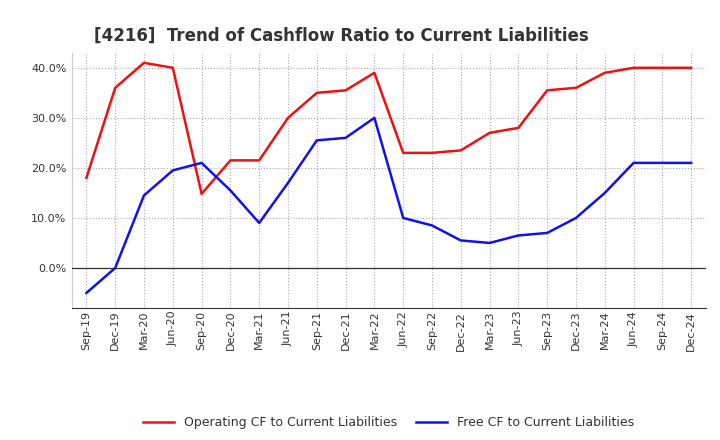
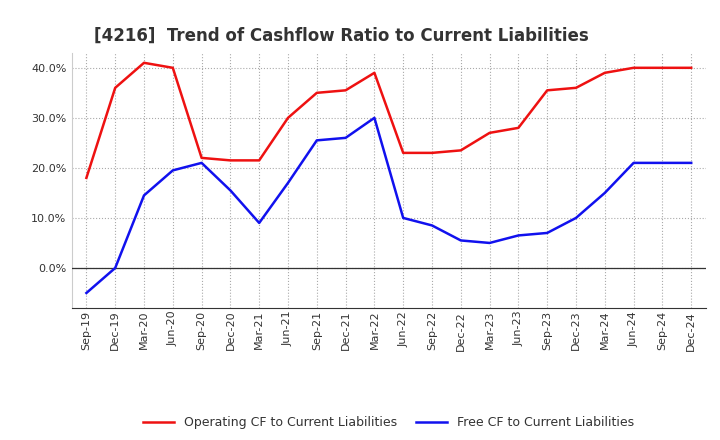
Operating CF to Current Liabilities/Sep-20: 14.8% -> 22.0%
